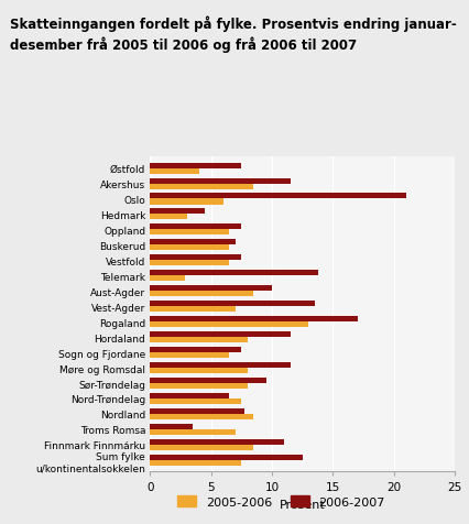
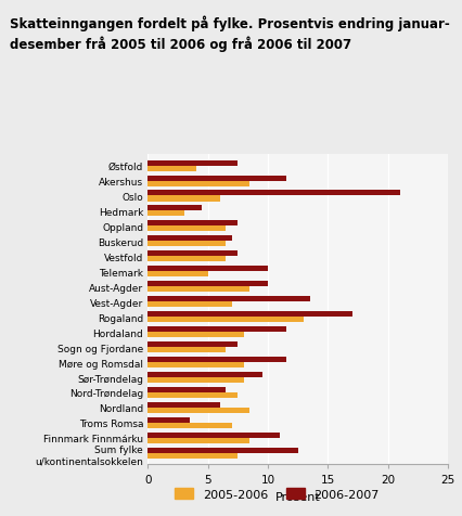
2006-2007/Telemark: 13.8 -> 10.0
2005-2006/Telemark: 2.9 -> 5.0
2006-2007/Nordland: 7.7 -> 6.0
